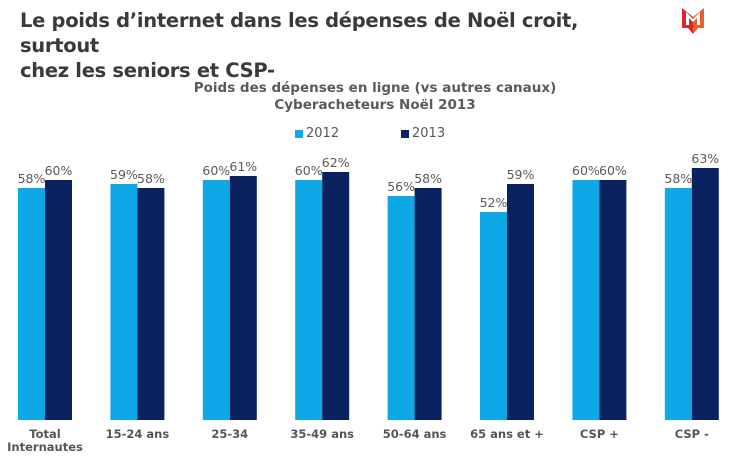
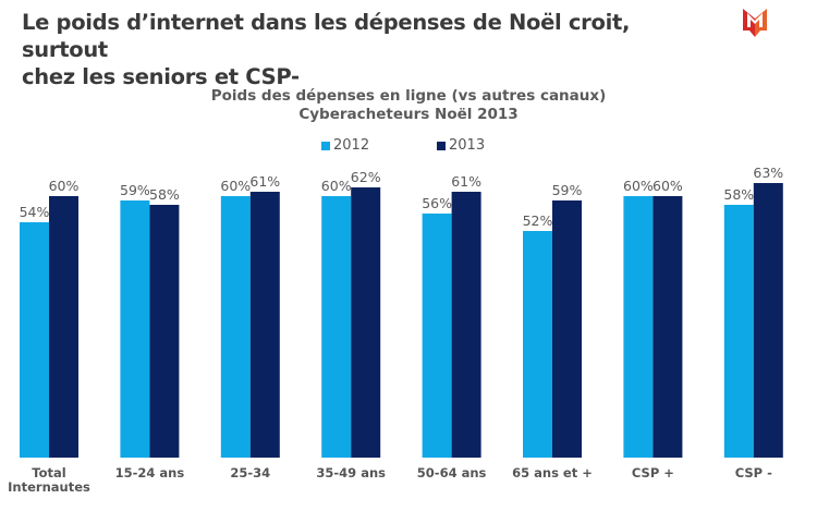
2012/Total Internautes: 58% -> 54%
2013/50-64 ans: 58% -> 61%
